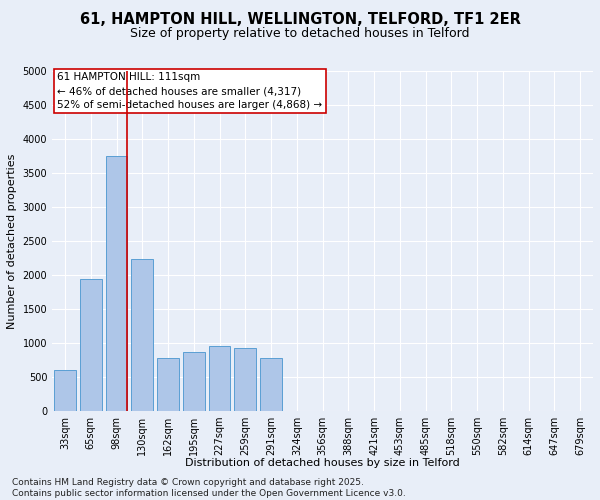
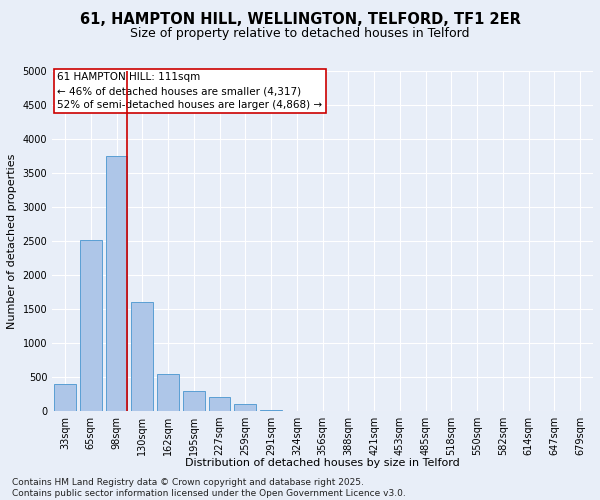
33sqm: 600 -> 400
65sqm: 1940 -> 2520
130sqm: 2240 -> 1600
162sqm: 780 -> 550
195sqm: 860 -> 300
227sqm: 960 -> 200
259sqm: 920 -> 100
291sqm: 780 -> 10
